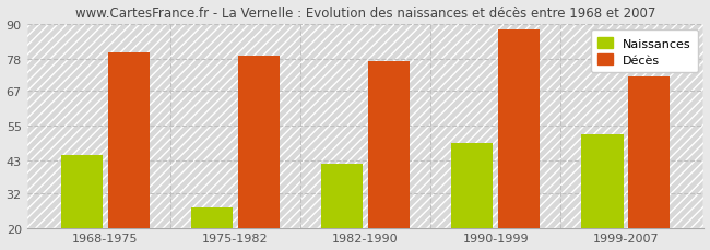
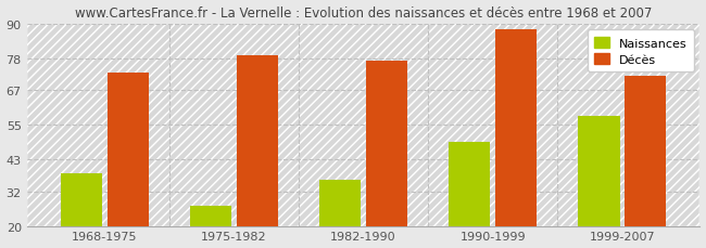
Naissances/1968-1975: 45 -> 38
Décès/1968-1975: 80 -> 73
Naissances/1982-1990: 42 -> 36
Naissances/1999-2007: 52 -> 58
